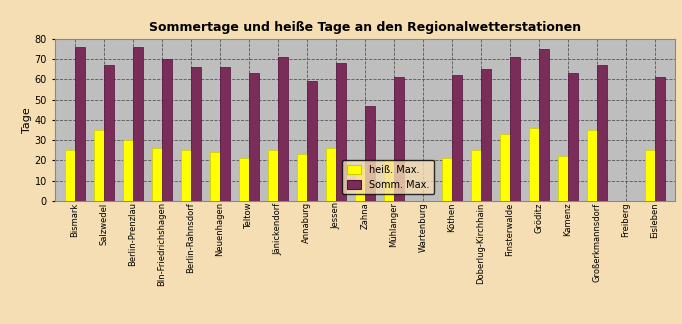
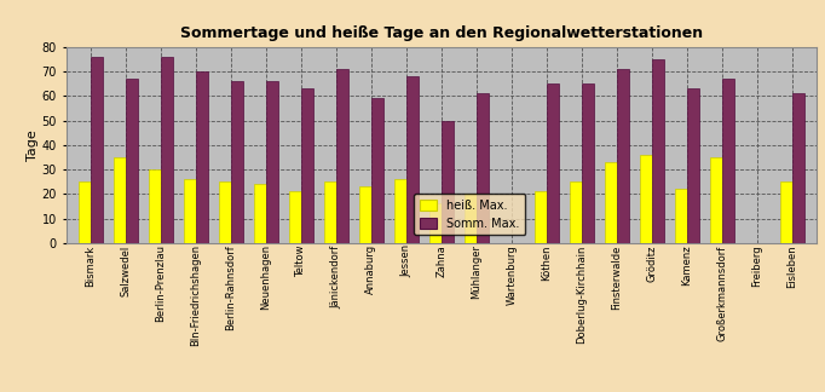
Somm. Max./Zahna: 47 -> 50
Somm. Max./Köthen: 62 -> 65
